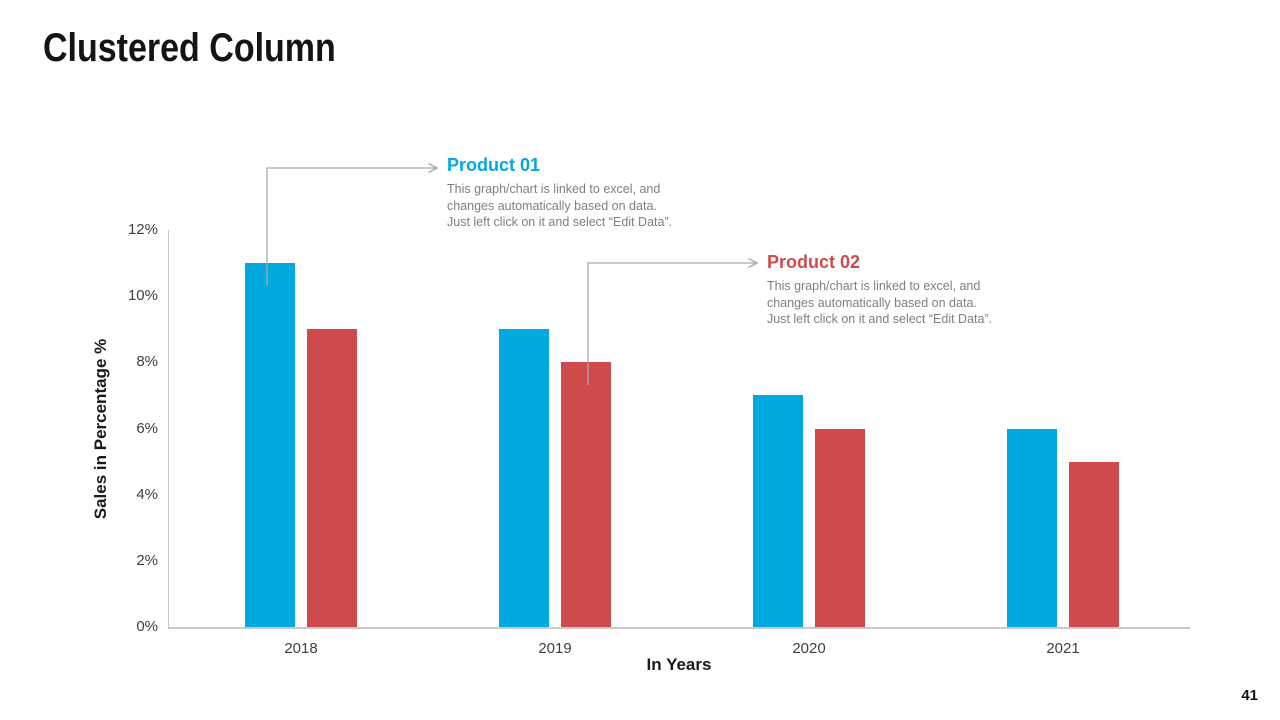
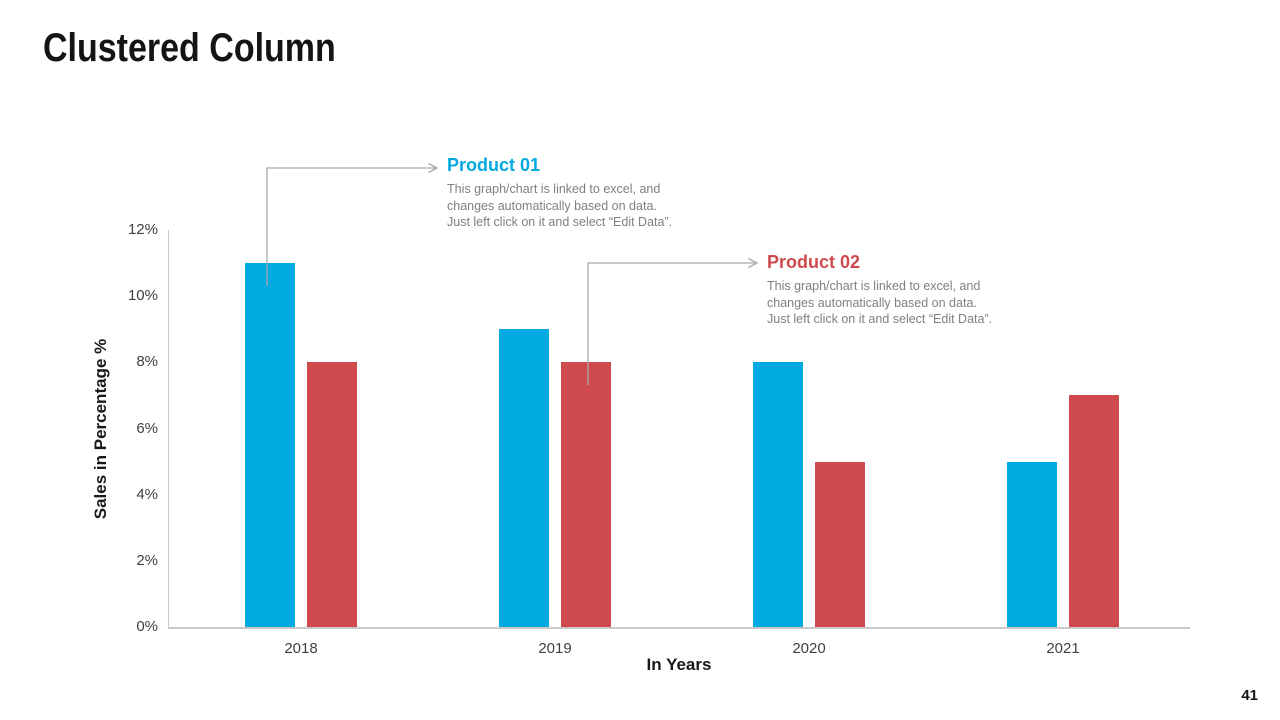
Product 02/2018: 9% -> 8%
Product 01/2020: 7% -> 8%
Product 02/2020: 6% -> 5%
Product 01/2021: 6% -> 5%
Product 02/2021: 5% -> 7%
